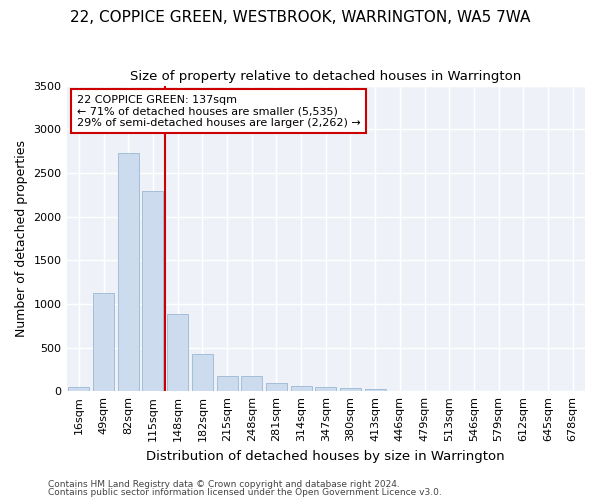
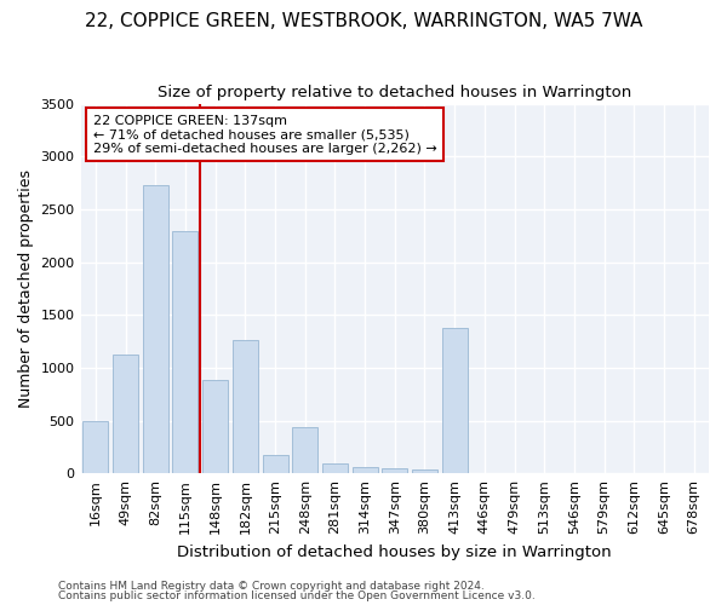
16sqm: 50 -> 500
182sqm: 430 -> 1260
248sqm: 170 -> 440
413sqm: 30 -> 1380
